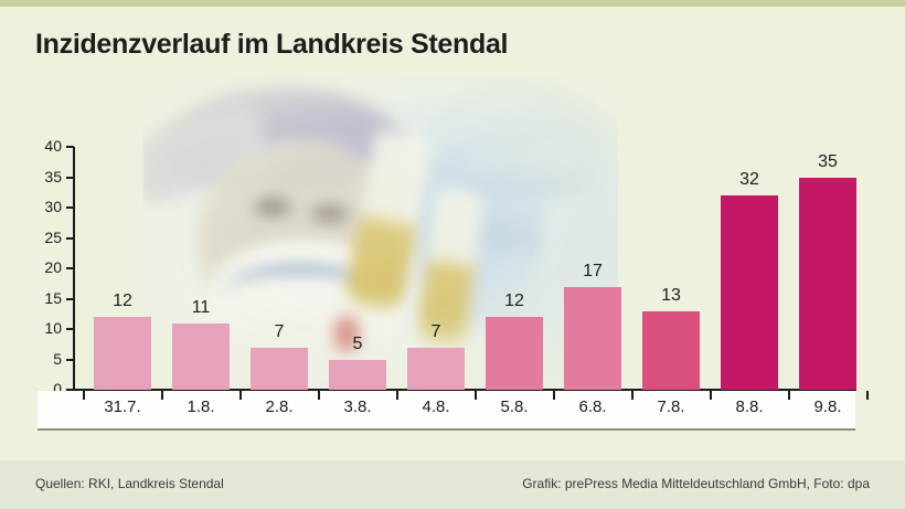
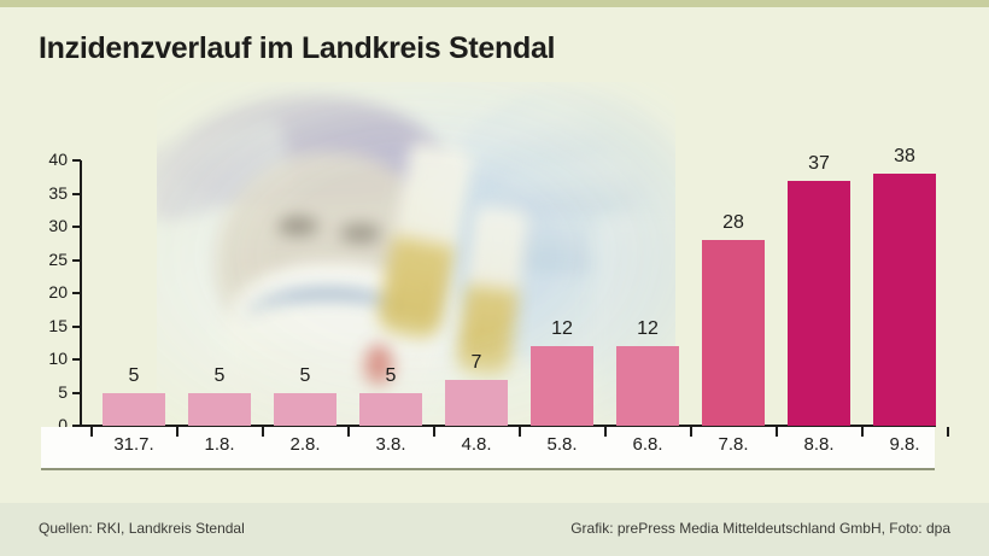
31.7.: 12 -> 5
1.8.: 11 -> 5
2.8.: 7 -> 5
6.8.: 17 -> 12
7.8.: 13 -> 28
8.8.: 32 -> 37
9.8.: 35 -> 38
